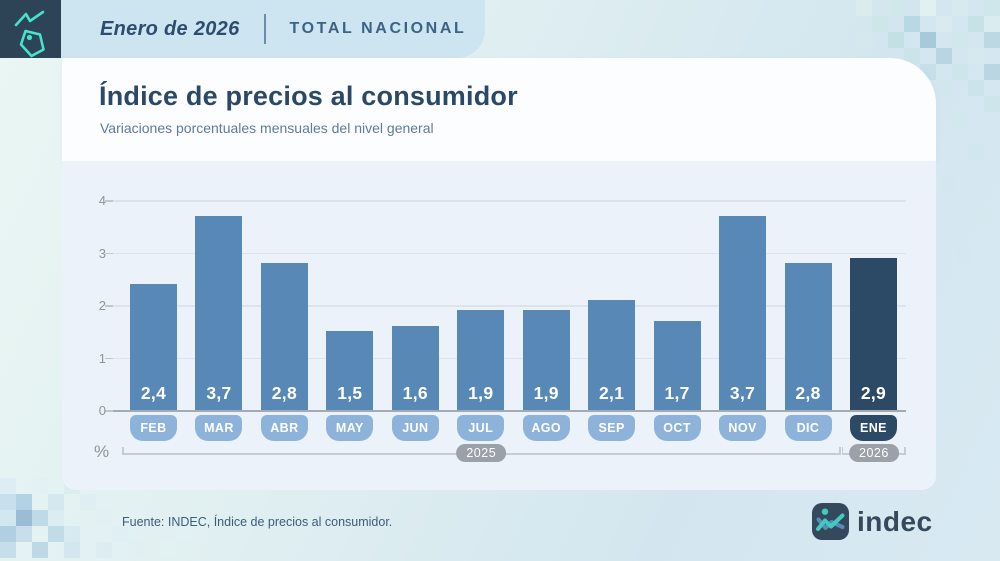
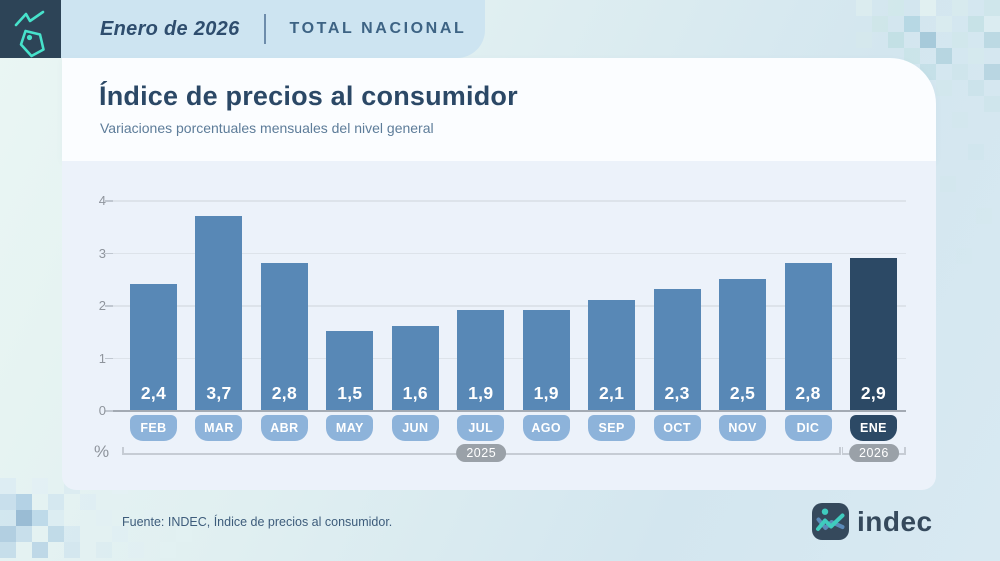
OCT: 1,7 -> 2,3
NOV: 3,7 -> 2,5
